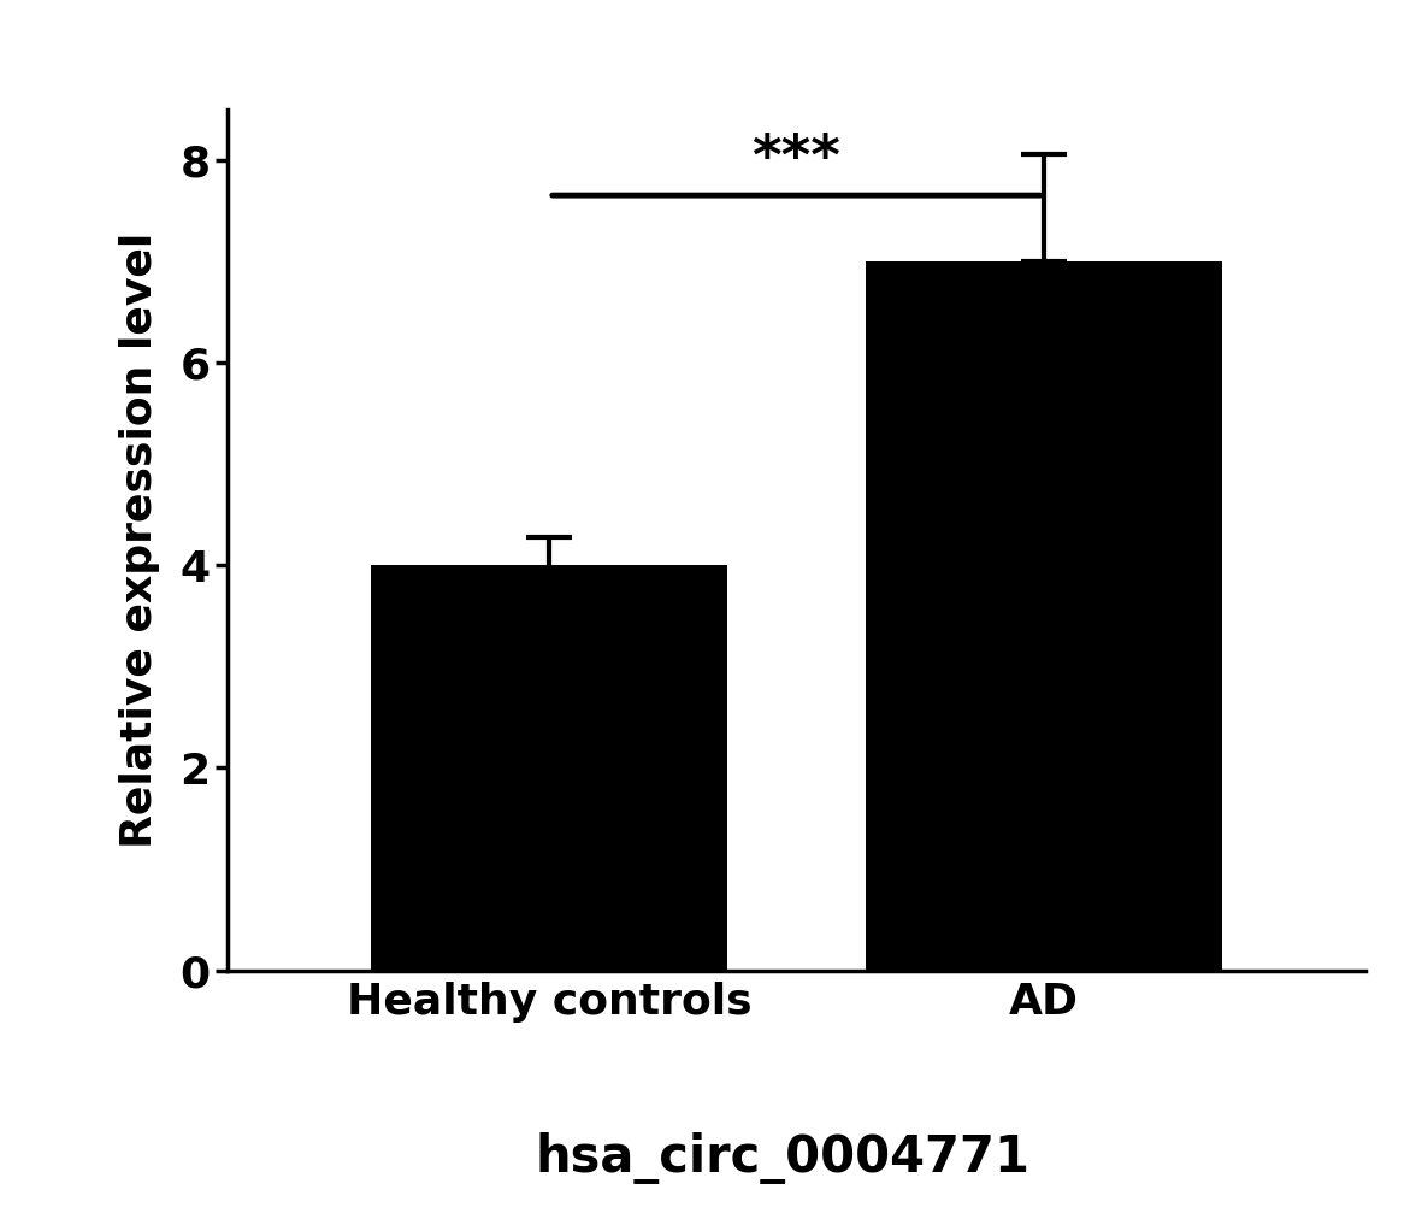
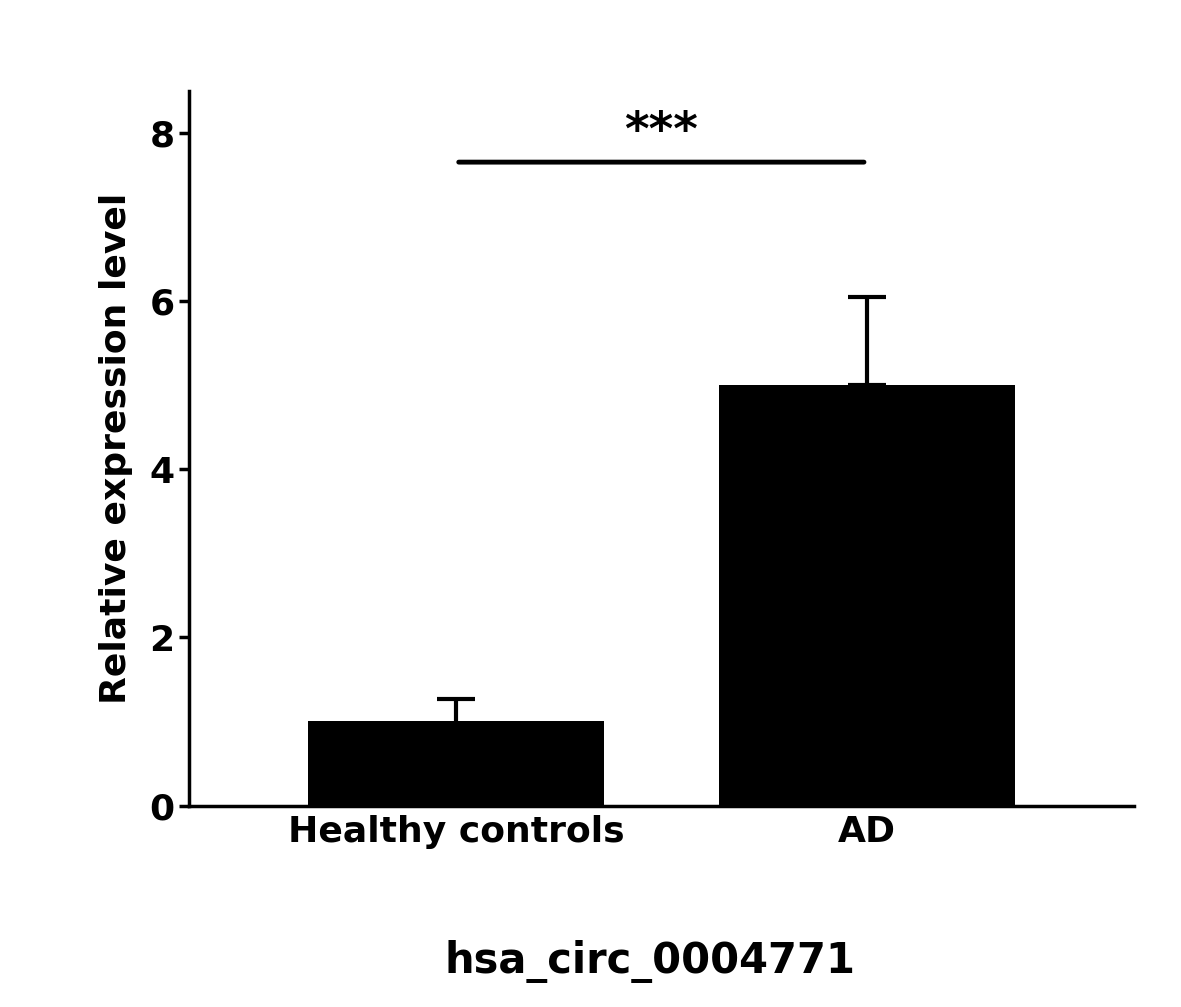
Healthy controls: 4 -> 1
AD: 7 -> 5
